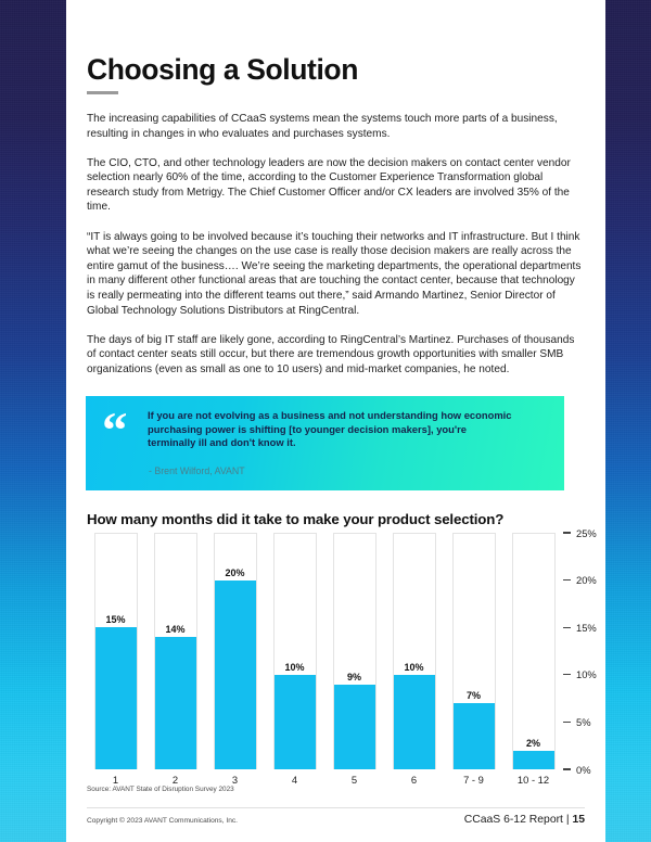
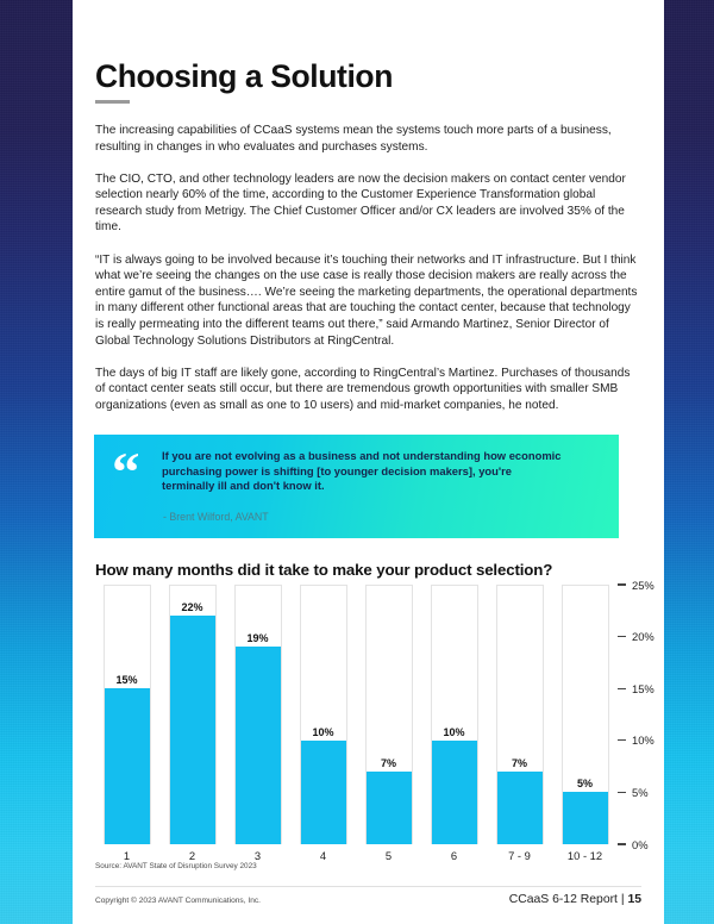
2: 14% -> 22%
3: 20% -> 19%
5: 9% -> 7%
10 - 12: 2% -> 5%
